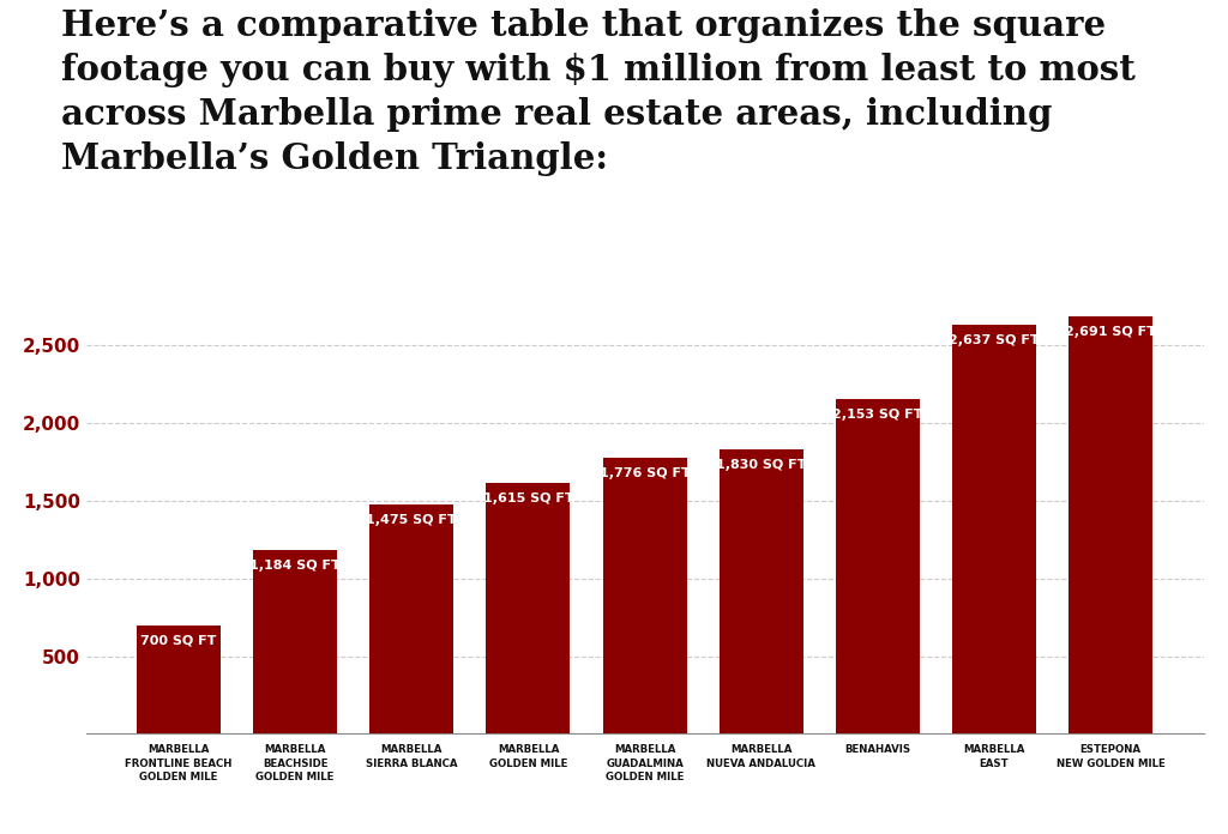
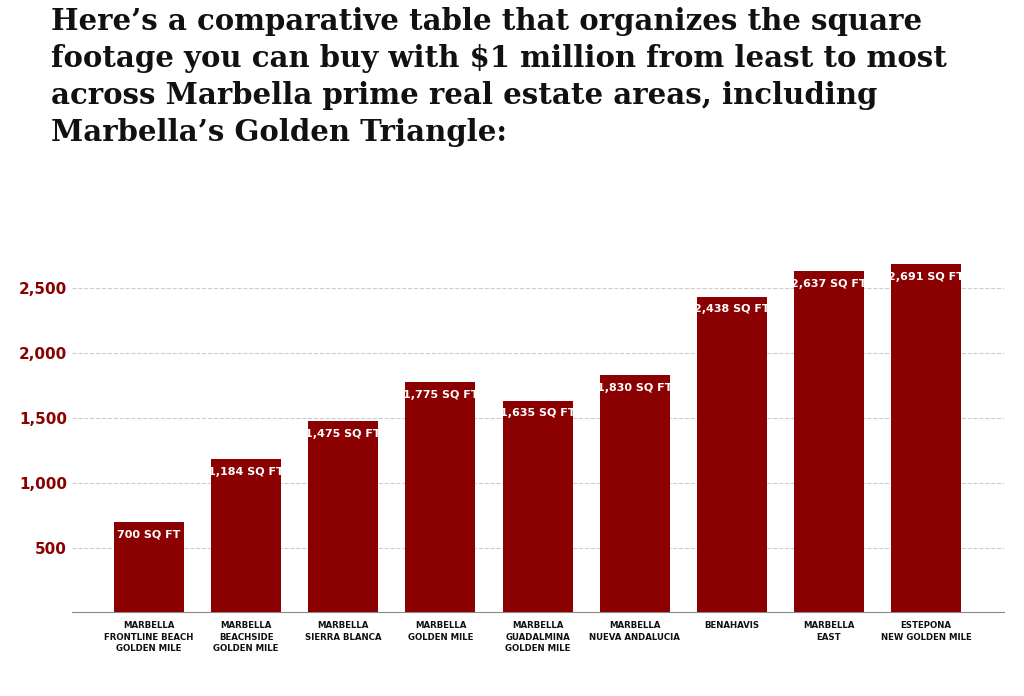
MARBELLA GOLDEN MILE: 1,615 -> 1,775
MARBELLA GUADALMINA GOLDEN MILE: 1,776 -> 1,635
BENAHAVIS: 2,153 -> 2,438
